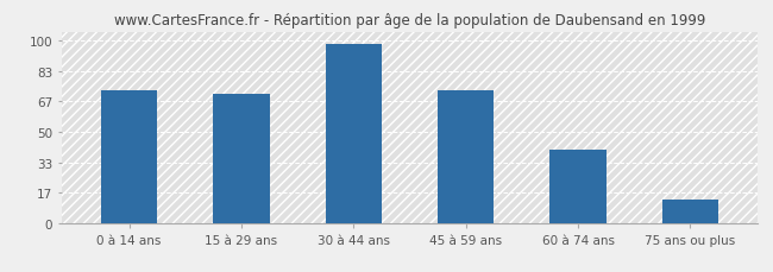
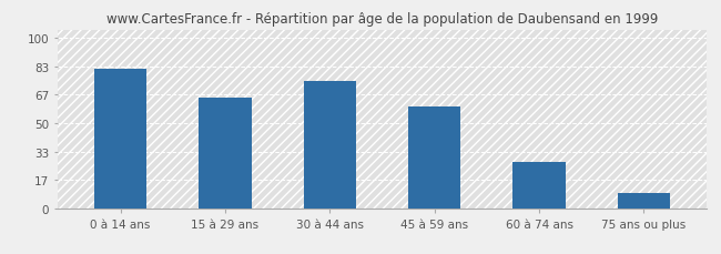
0 à 14 ans: 73 -> 82
15 à 29 ans: 71 -> 65
30 à 44 ans: 98 -> 75
45 à 59 ans: 73 -> 60
60 à 74 ans: 40 -> 27
75 ans ou plus: 13 -> 9
